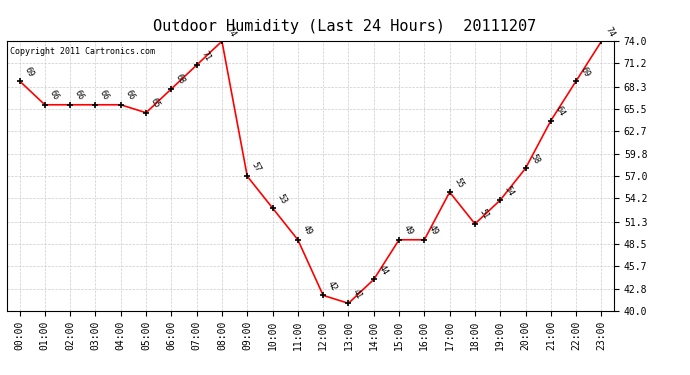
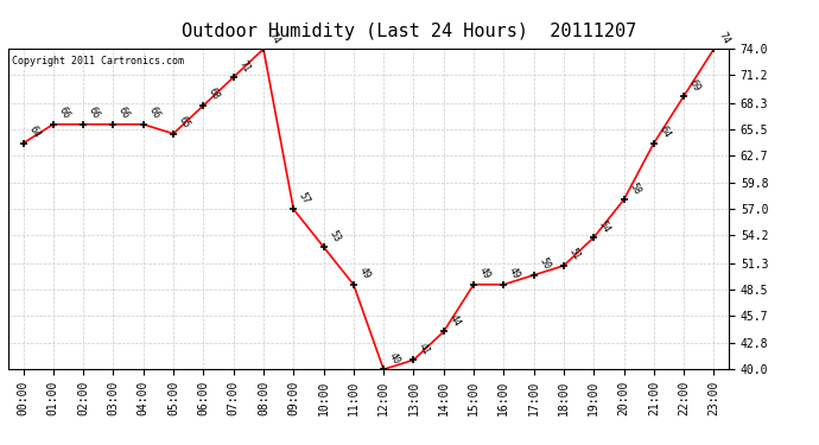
00:00: 69 -> 64
12:00: 42 -> 40
17:00: 55 -> 50
